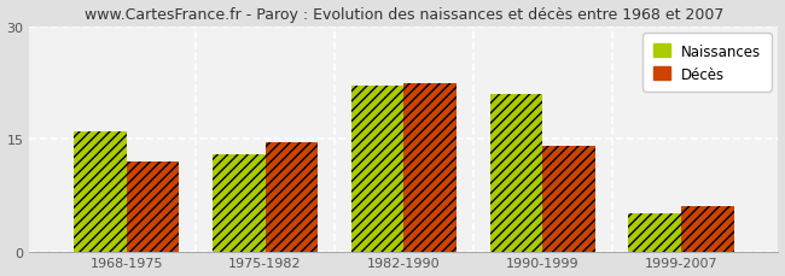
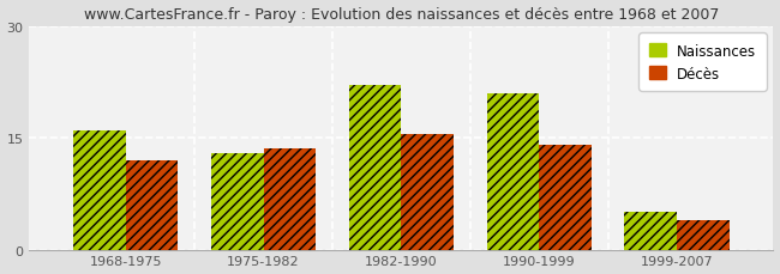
Décès/1975-1982: 14.6 -> 13.5
Décès/1982-1990: 22.4 -> 15.5
Décès/1999-2007: 6.0 -> 4.0
